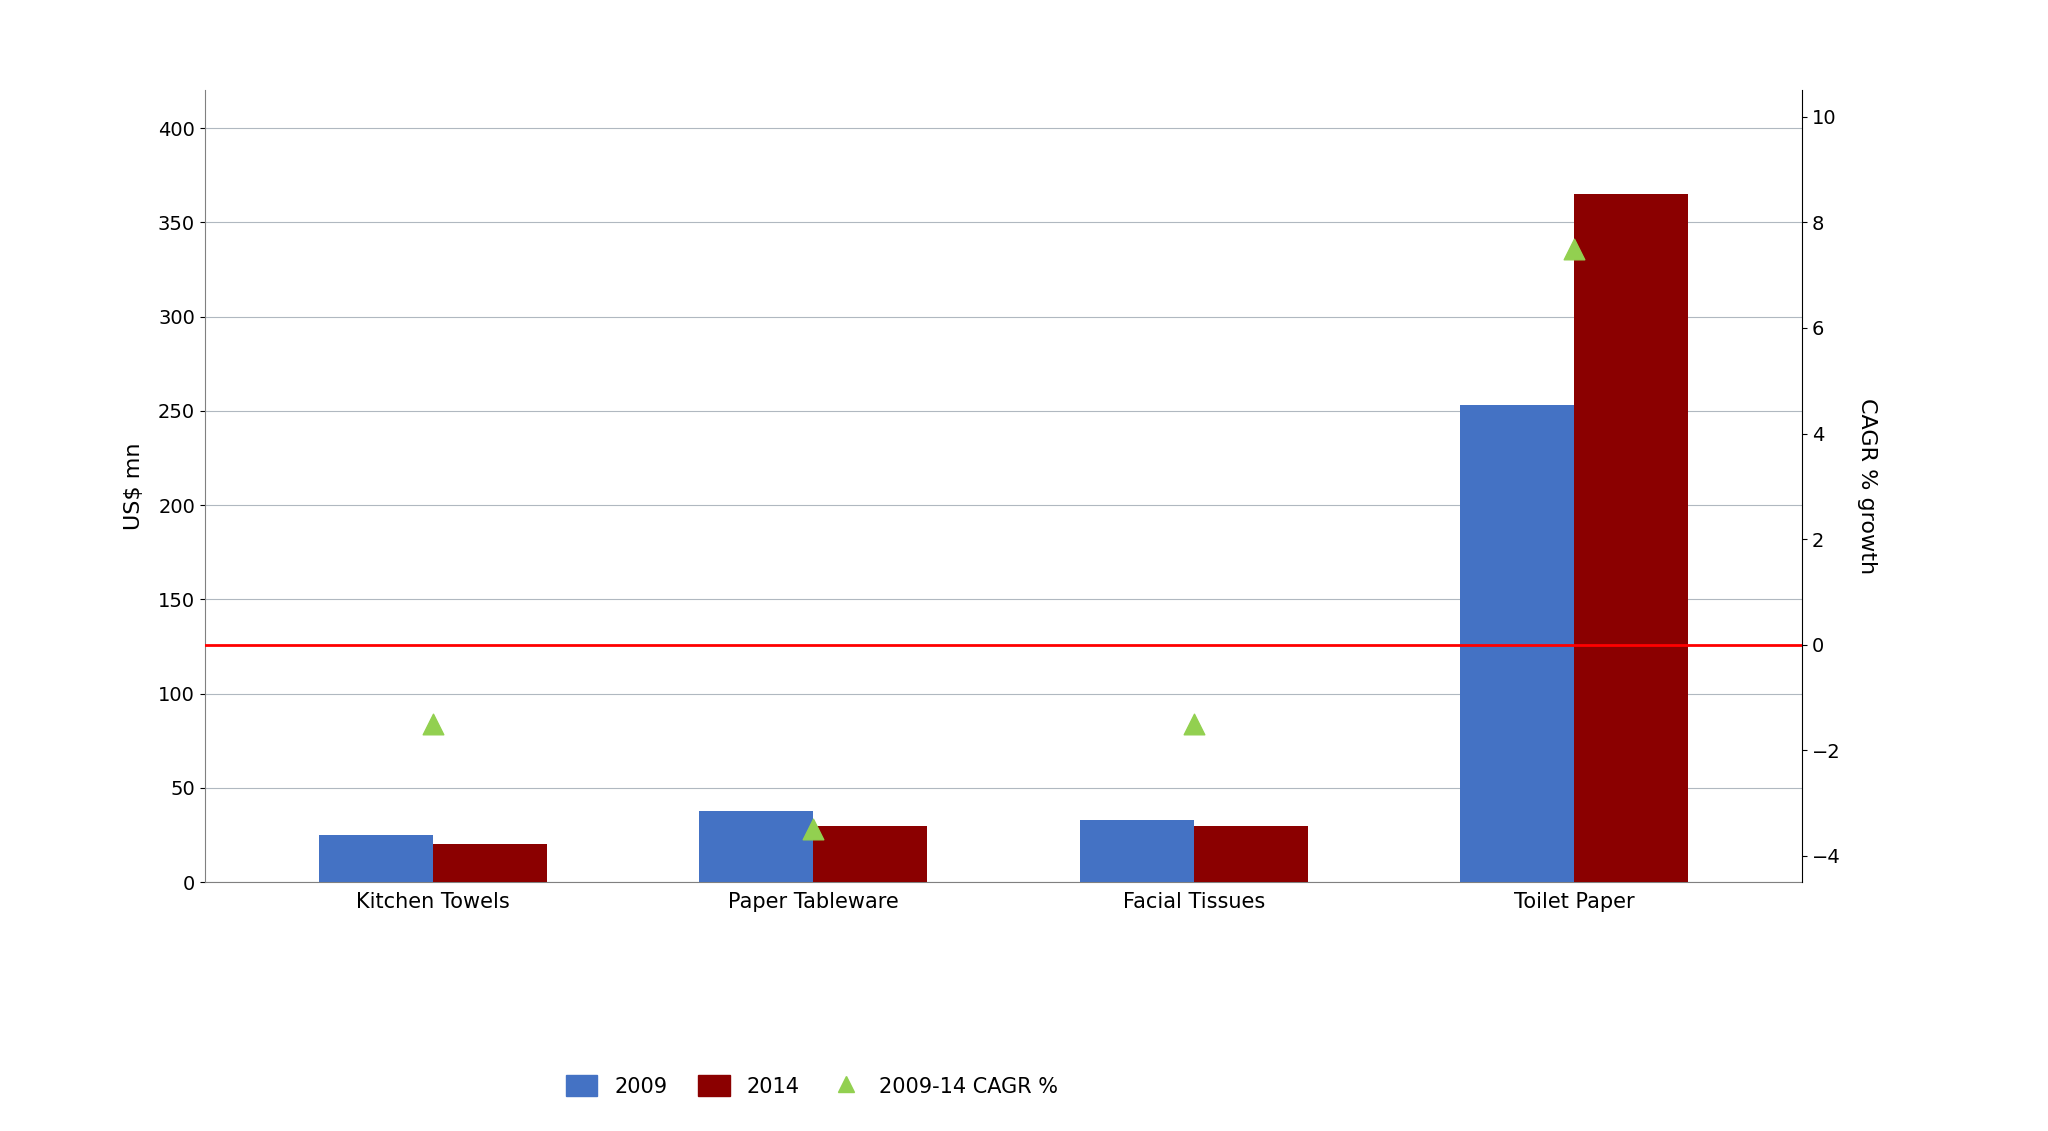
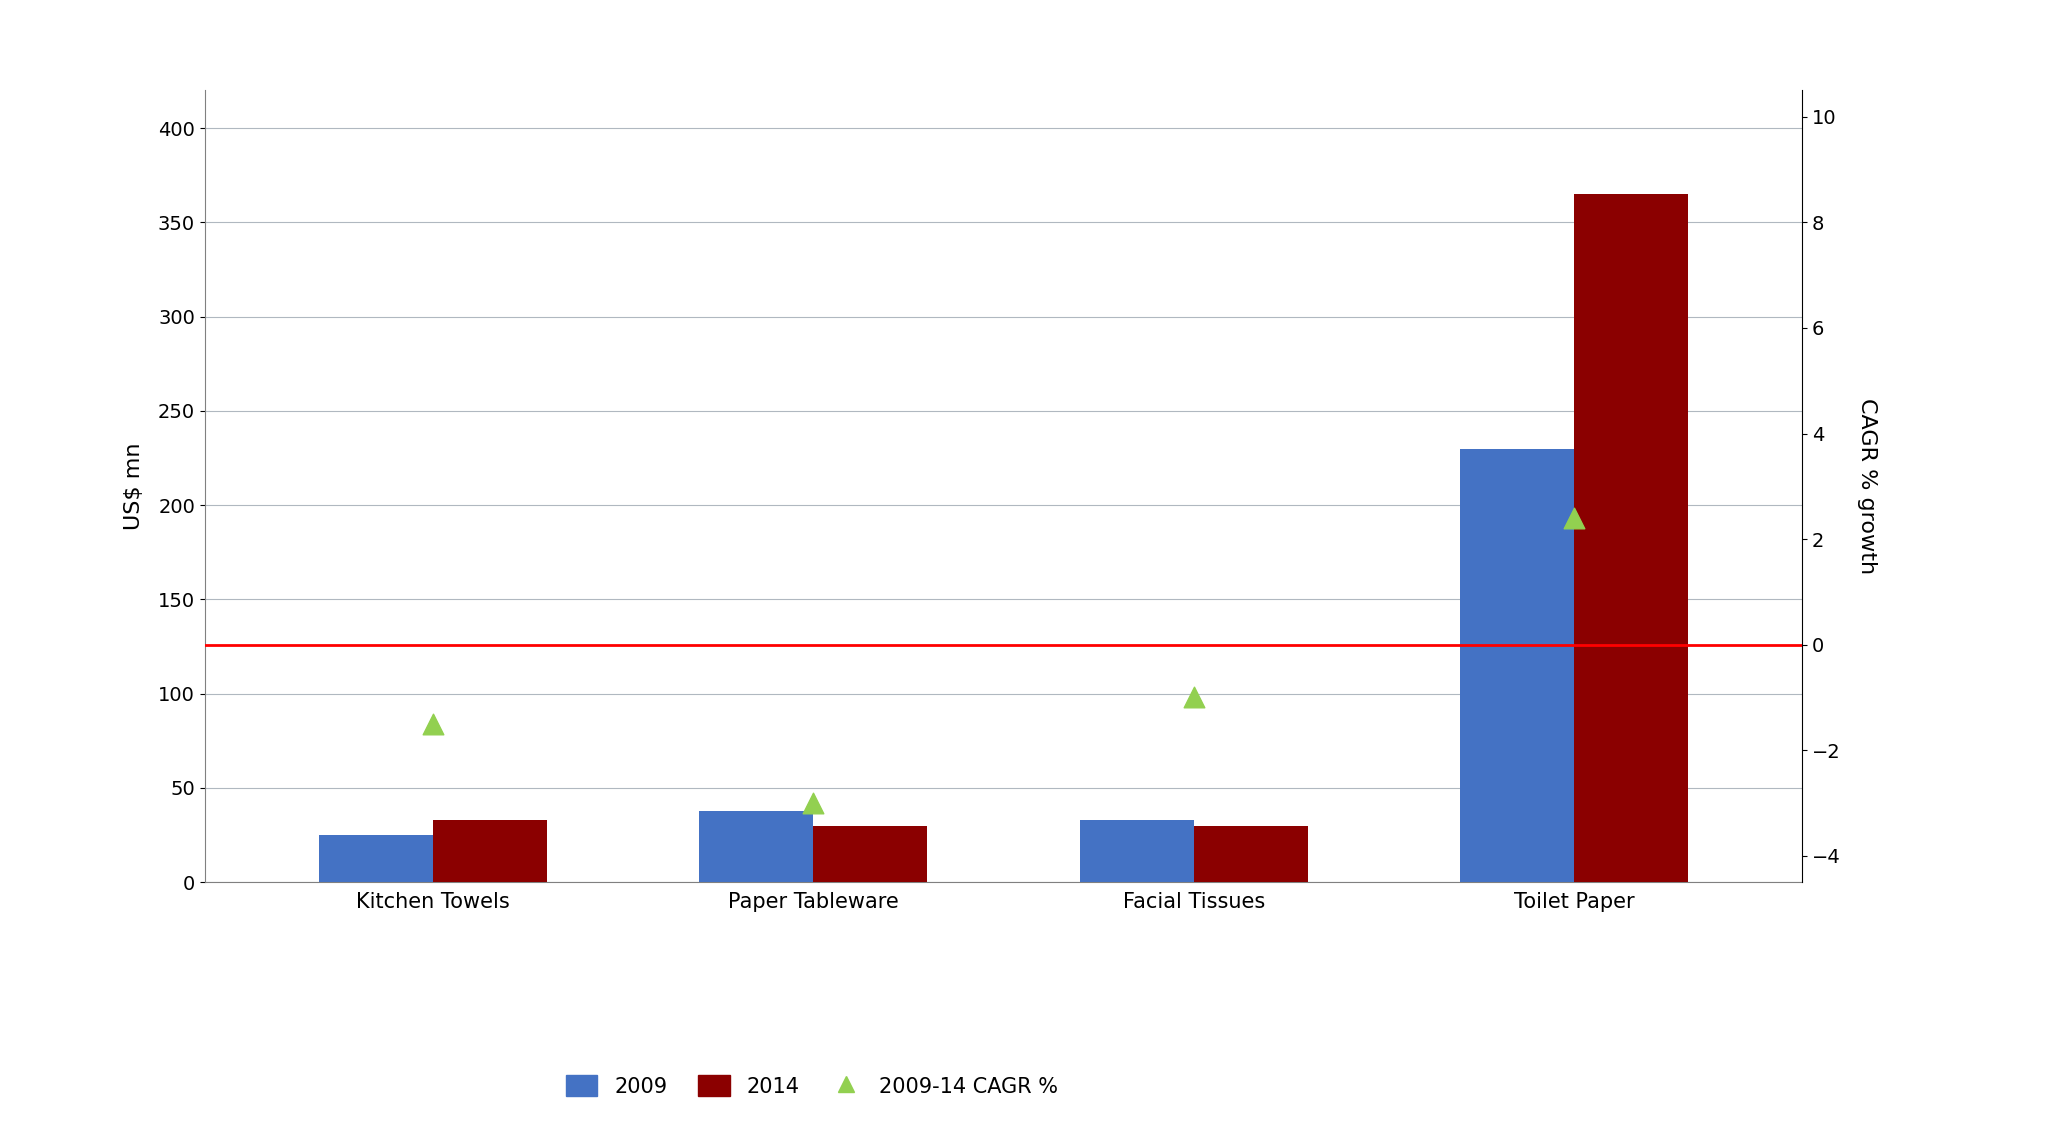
2014/Kitchen Towels: 20 -> 33
2009-14 CAGR %/Paper Tableware: -3.5 -> -3.0
2009-14 CAGR %/Facial Tissues: -1.5 -> -1.0
2009/Toilet Paper: 253 -> 230
2009-14 CAGR %/Toilet Paper: 7.5 -> 2.4
